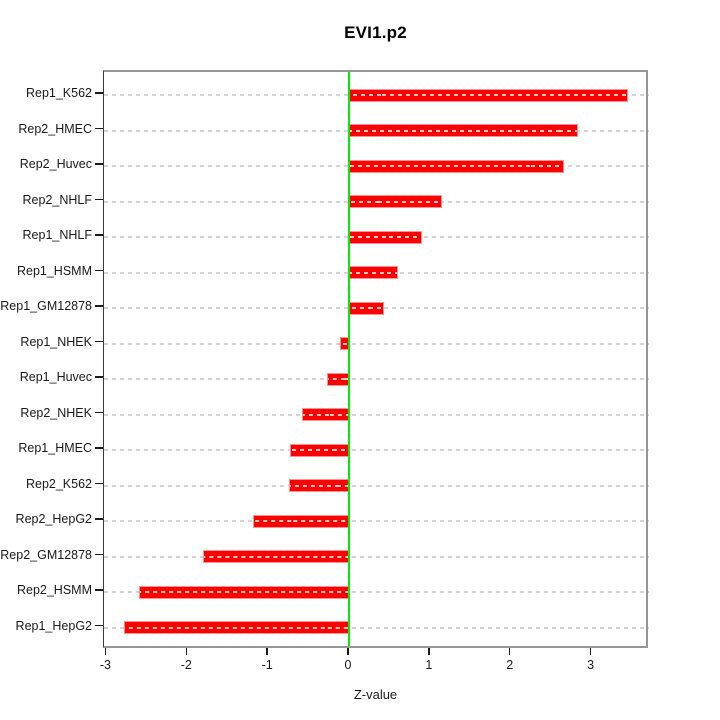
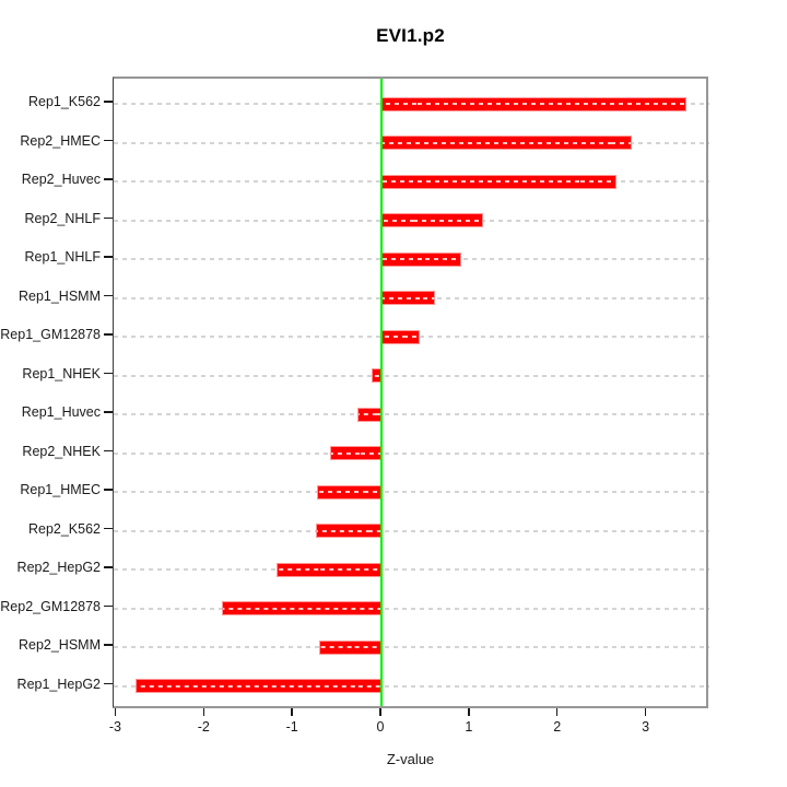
Rep2_HSMM: -2.6 -> -0.7
